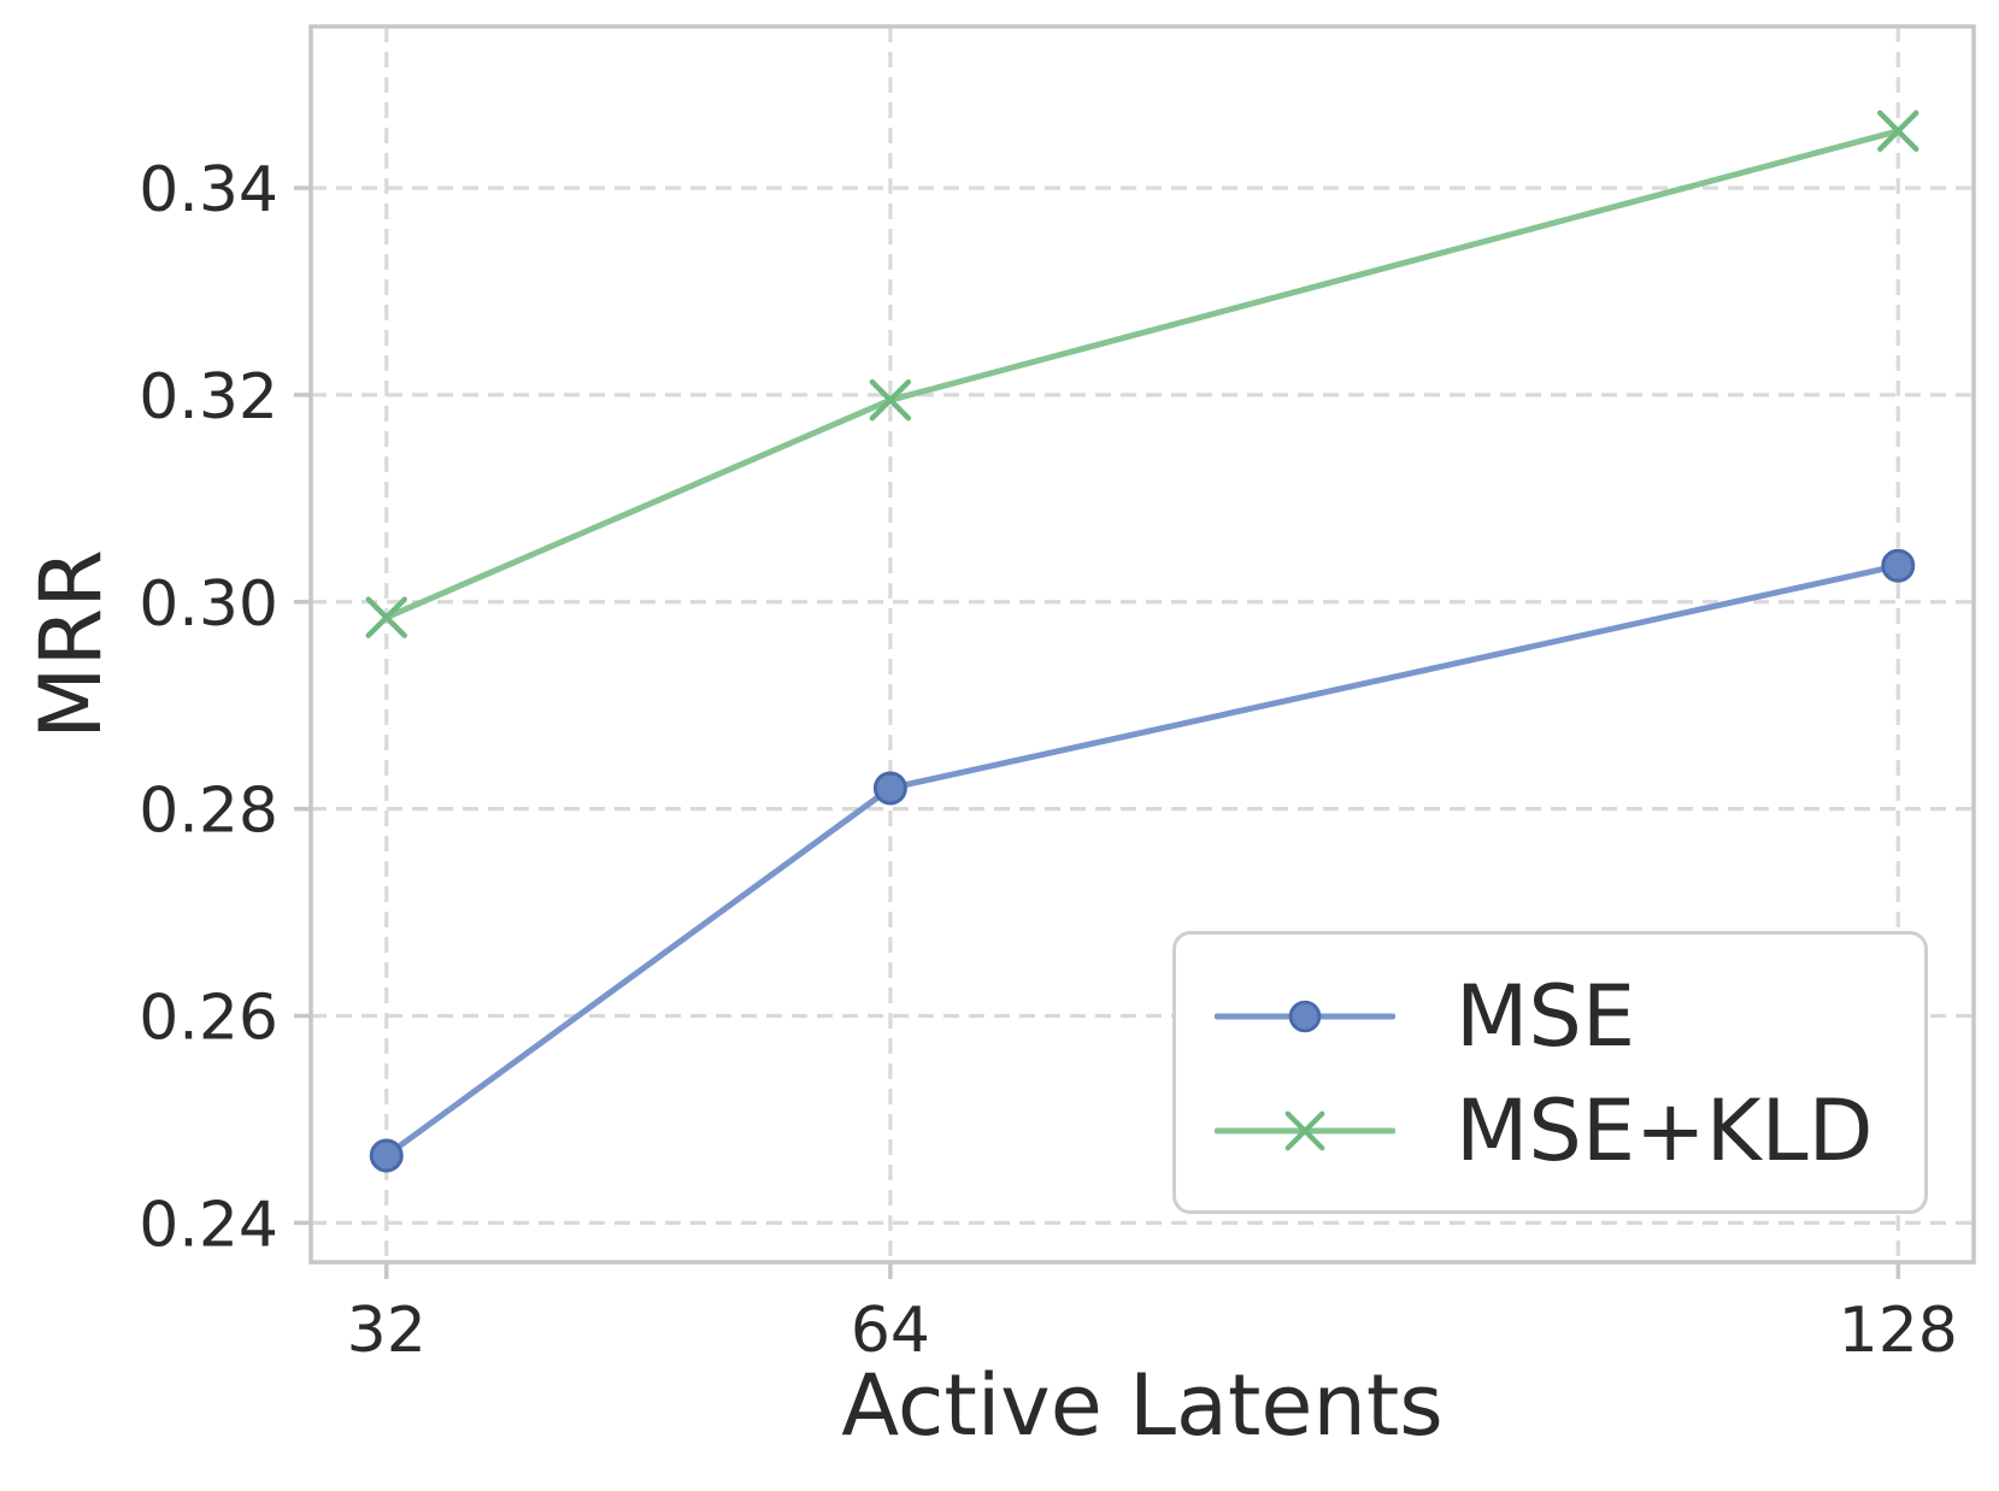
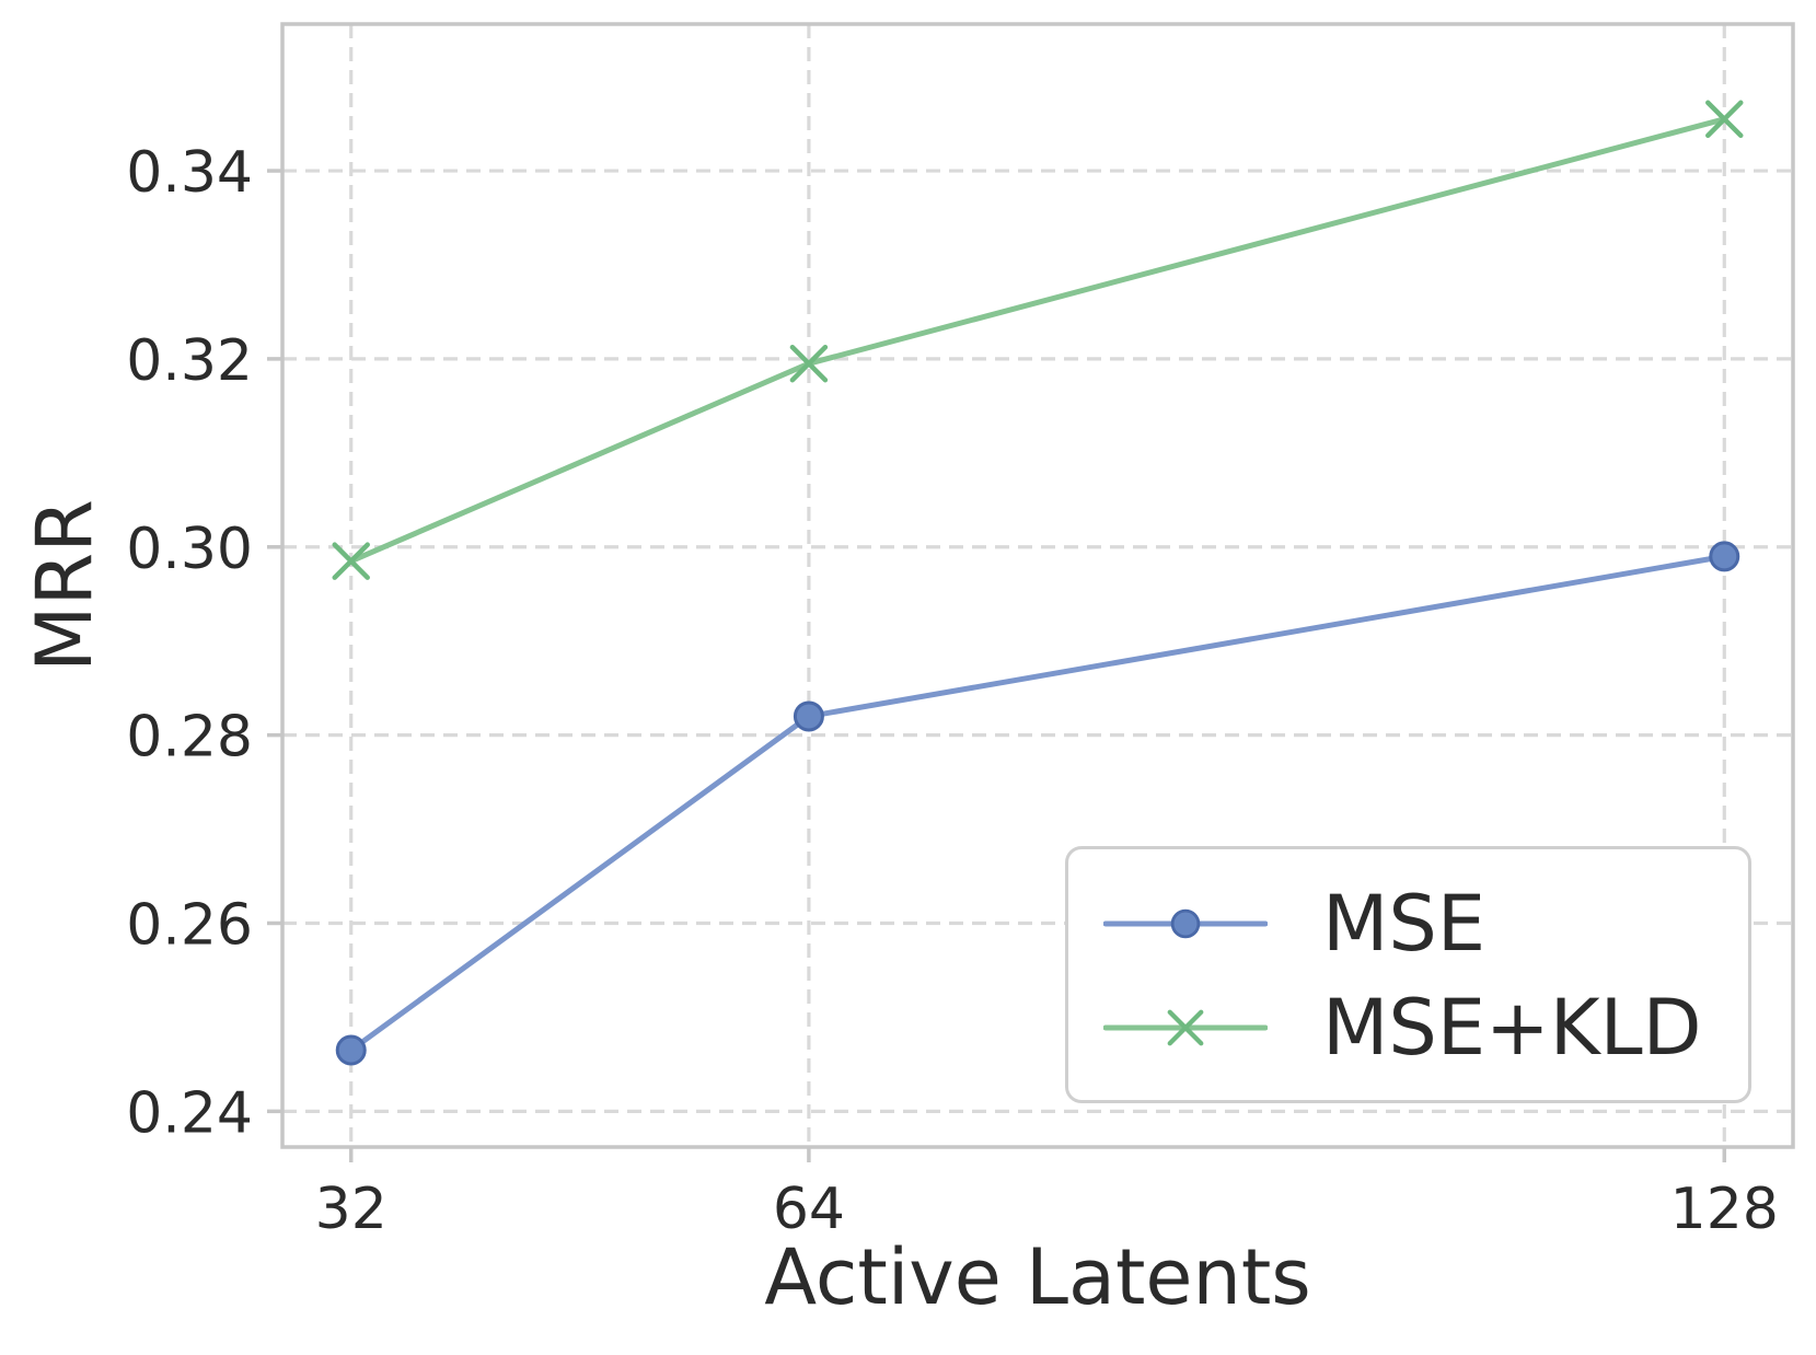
MSE/128: 0.303 -> 0.299
